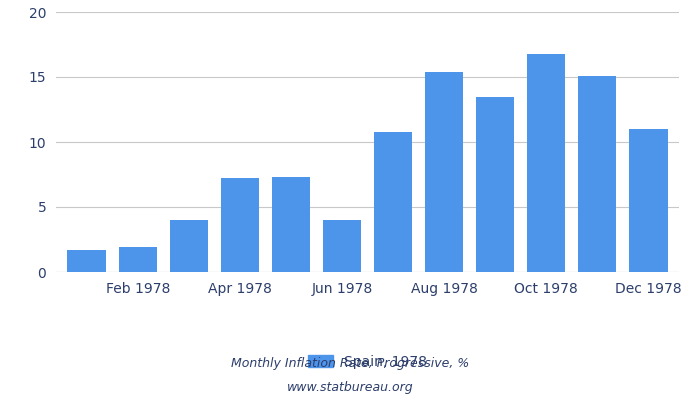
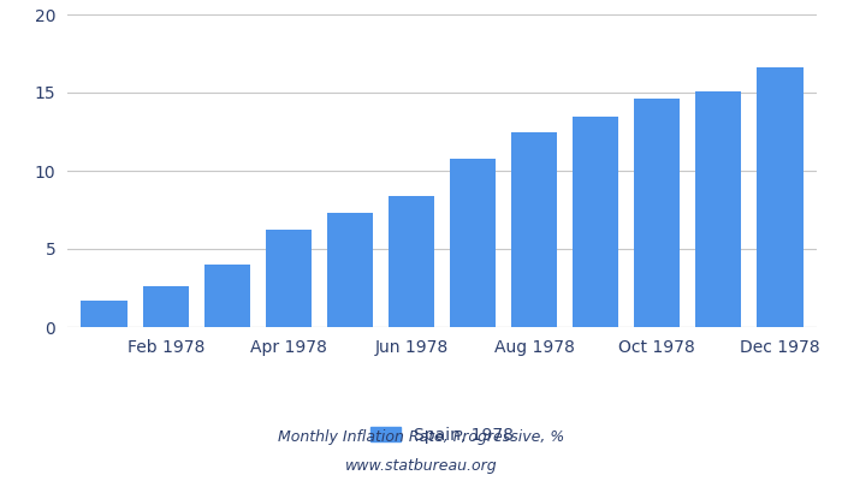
Feb 1978: 1.9 -> 2.6
Apr 1978: 7.2 -> 6.2
Jun 1978: 4.0 -> 8.4
Aug 1978: 15.4 -> 12.5
Oct 1978: 16.8 -> 14.6
Dec 1978: 11.0 -> 16.6
